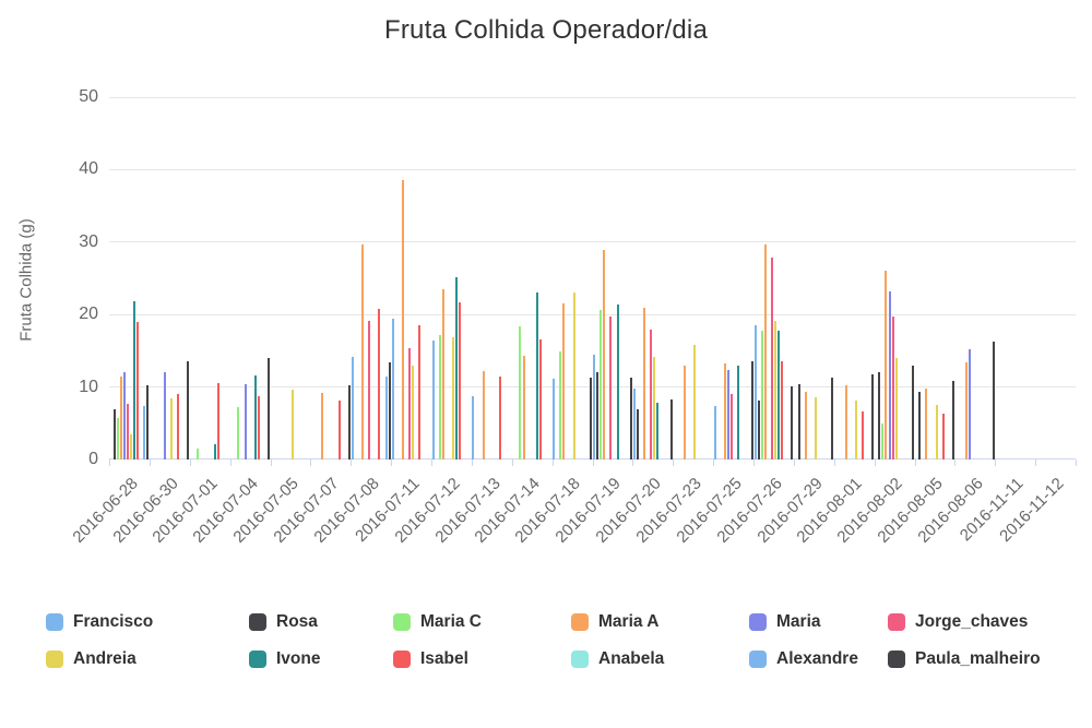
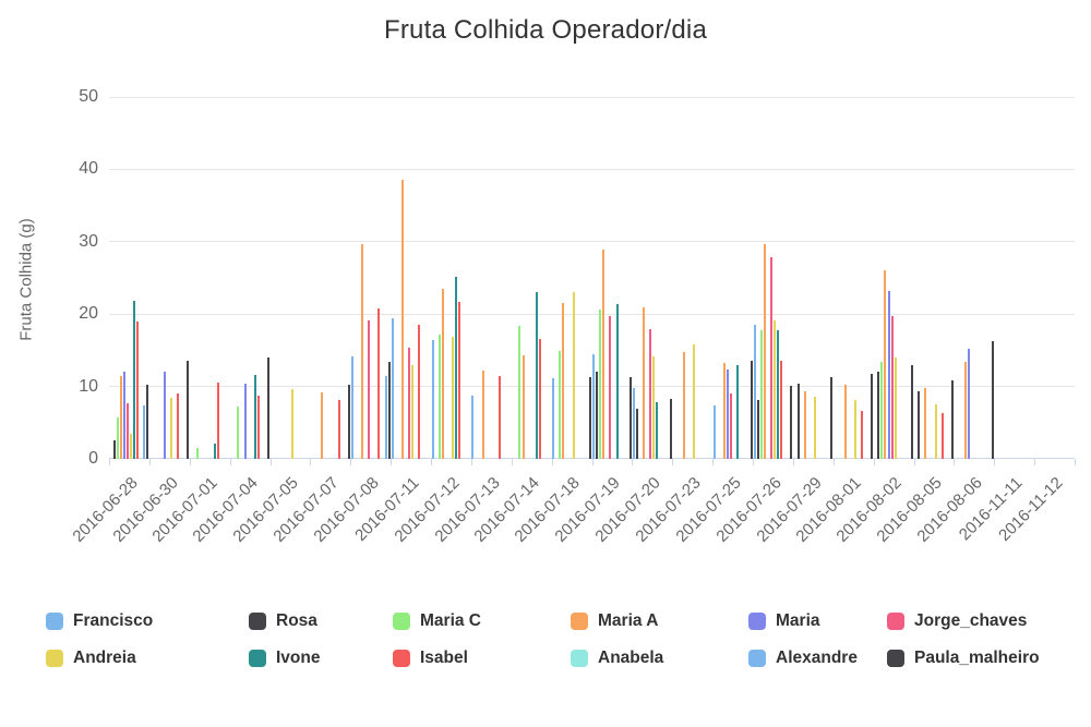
Rosa/2016-06-28: 7 -> 2
Maria A/2016-07-23: 13 -> 15
Maria C/2016-08-02: 5 -> 13
